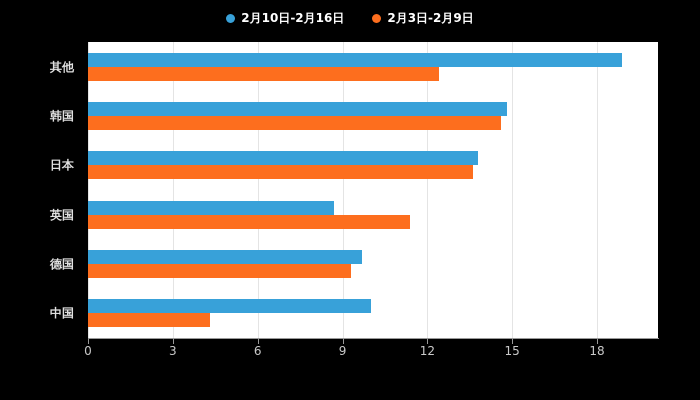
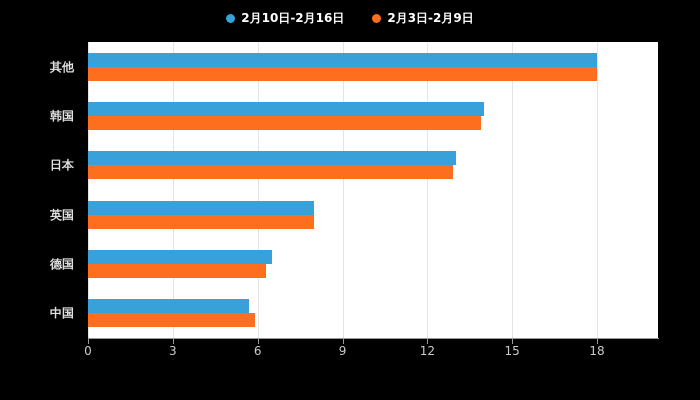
2月10日-2月16日/其他: 18.9 -> 18.0
2月3日-2月9日/其他: 12.4 -> 18.0
2月10日-2月16日/韩国: 14.8 -> 14.0
2月3日-2月9日/韩国: 14.6 -> 13.9
2月10日-2月16日/日本: 13.8 -> 13.0
2月3日-2月9日/日本: 13.6 -> 12.9
2月10日-2月16日/英国: 8.7 -> 8.0
2月3日-2月9日/英国: 11.4 -> 8.0
2月10日-2月16日/德国: 9.7 -> 6.5
2月3日-2月9日/德国: 9.3 -> 6.3
2月10日-2月16日/中国: 10.0 -> 5.7
2月3日-2月9日/中国: 4.3 -> 5.9
